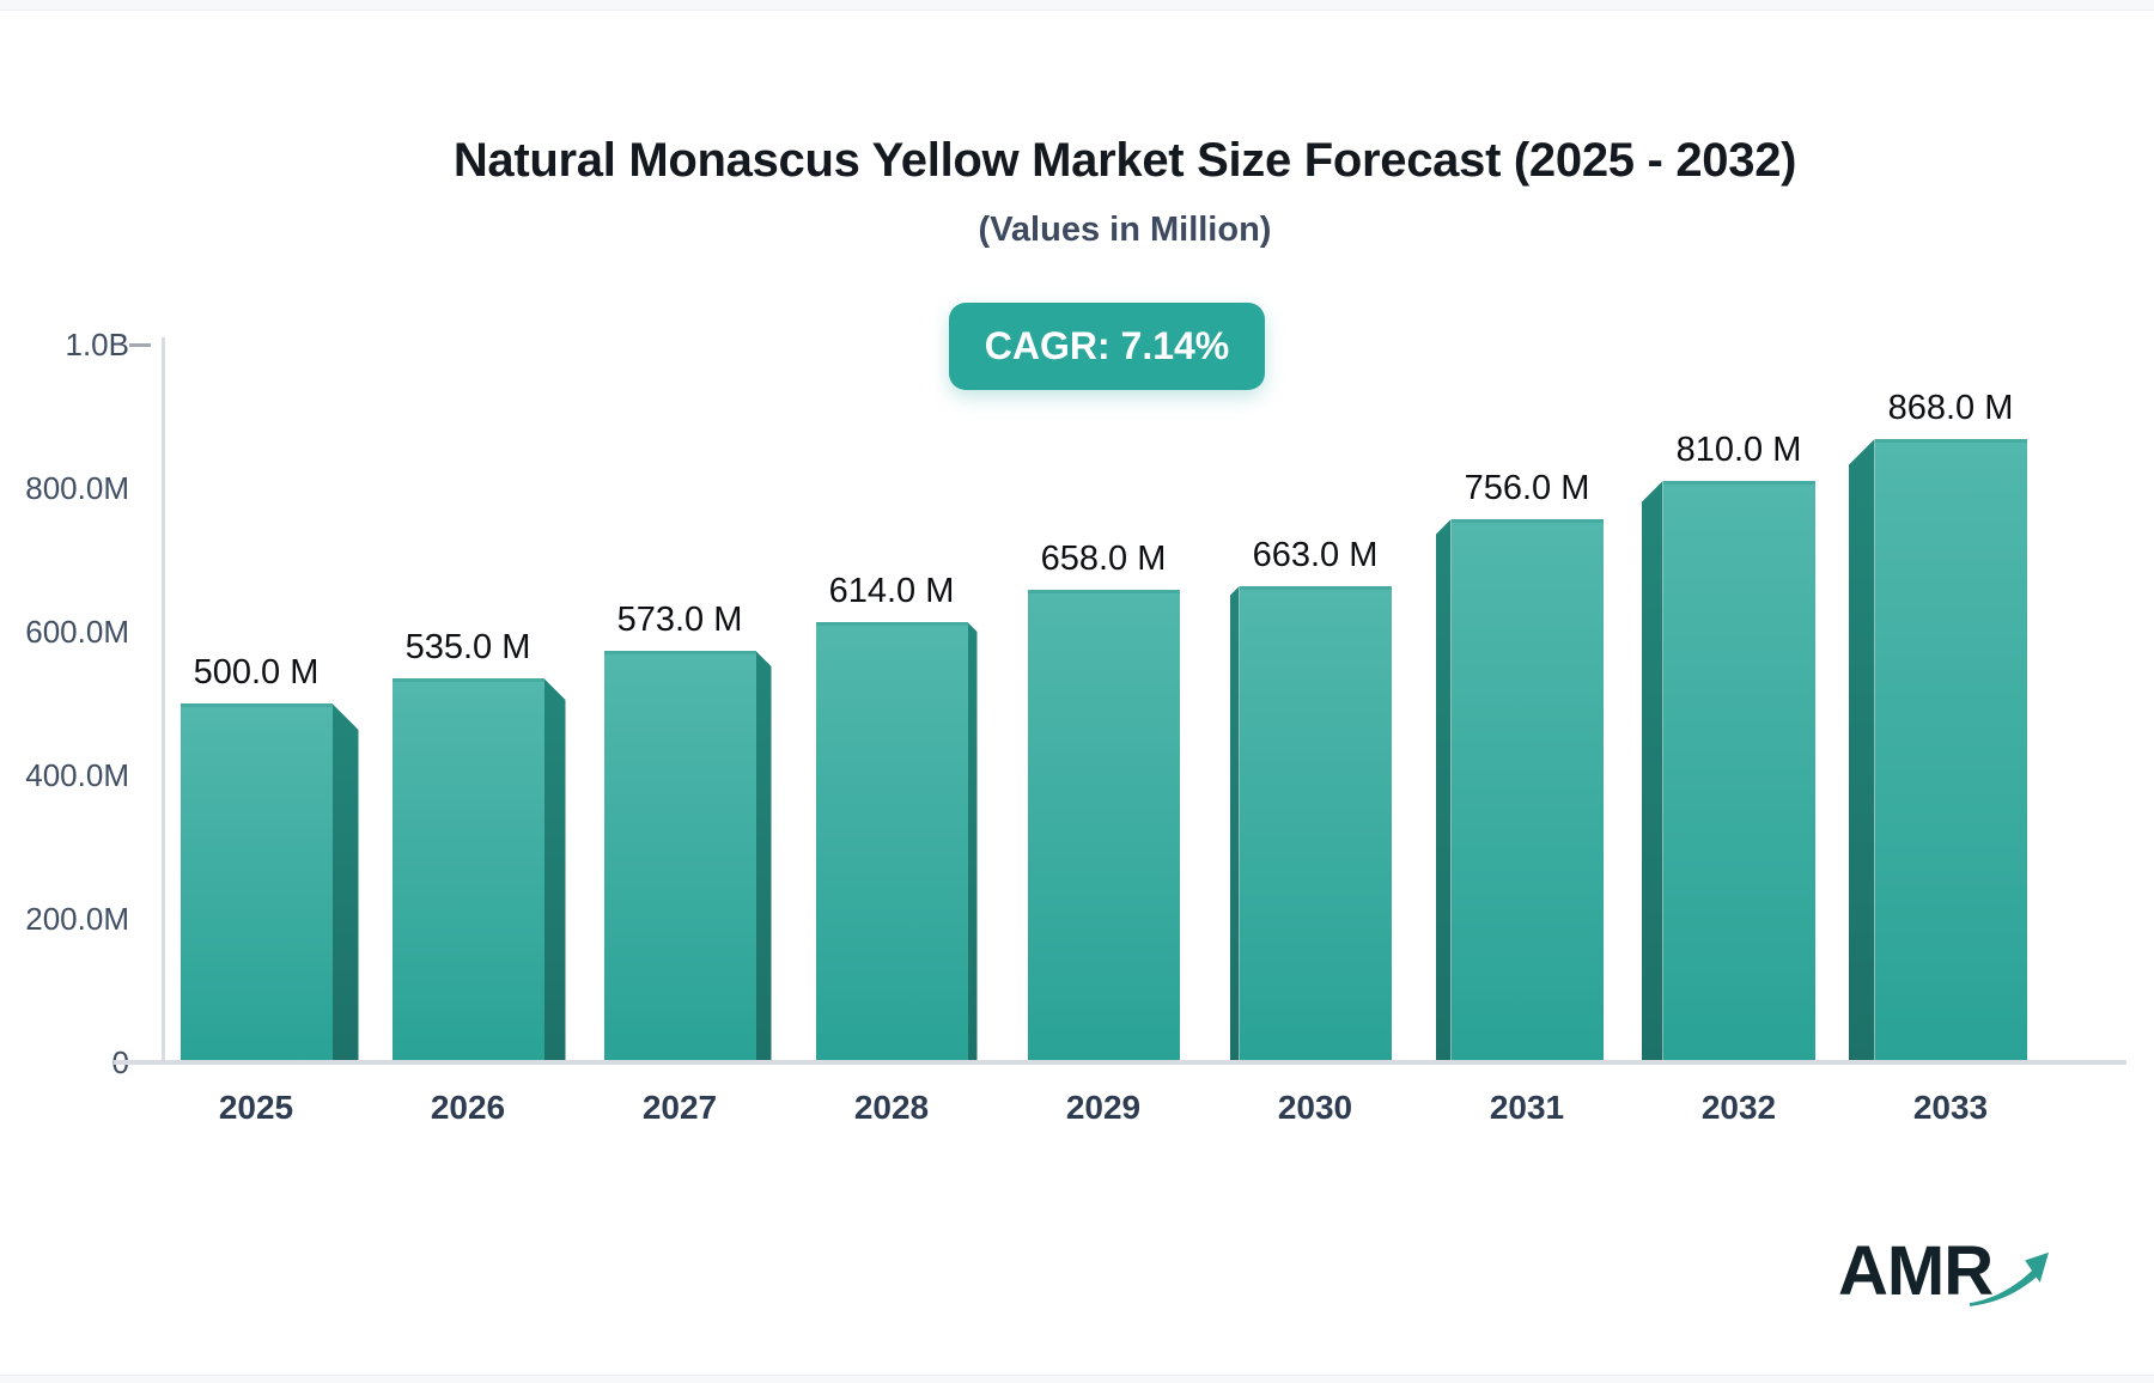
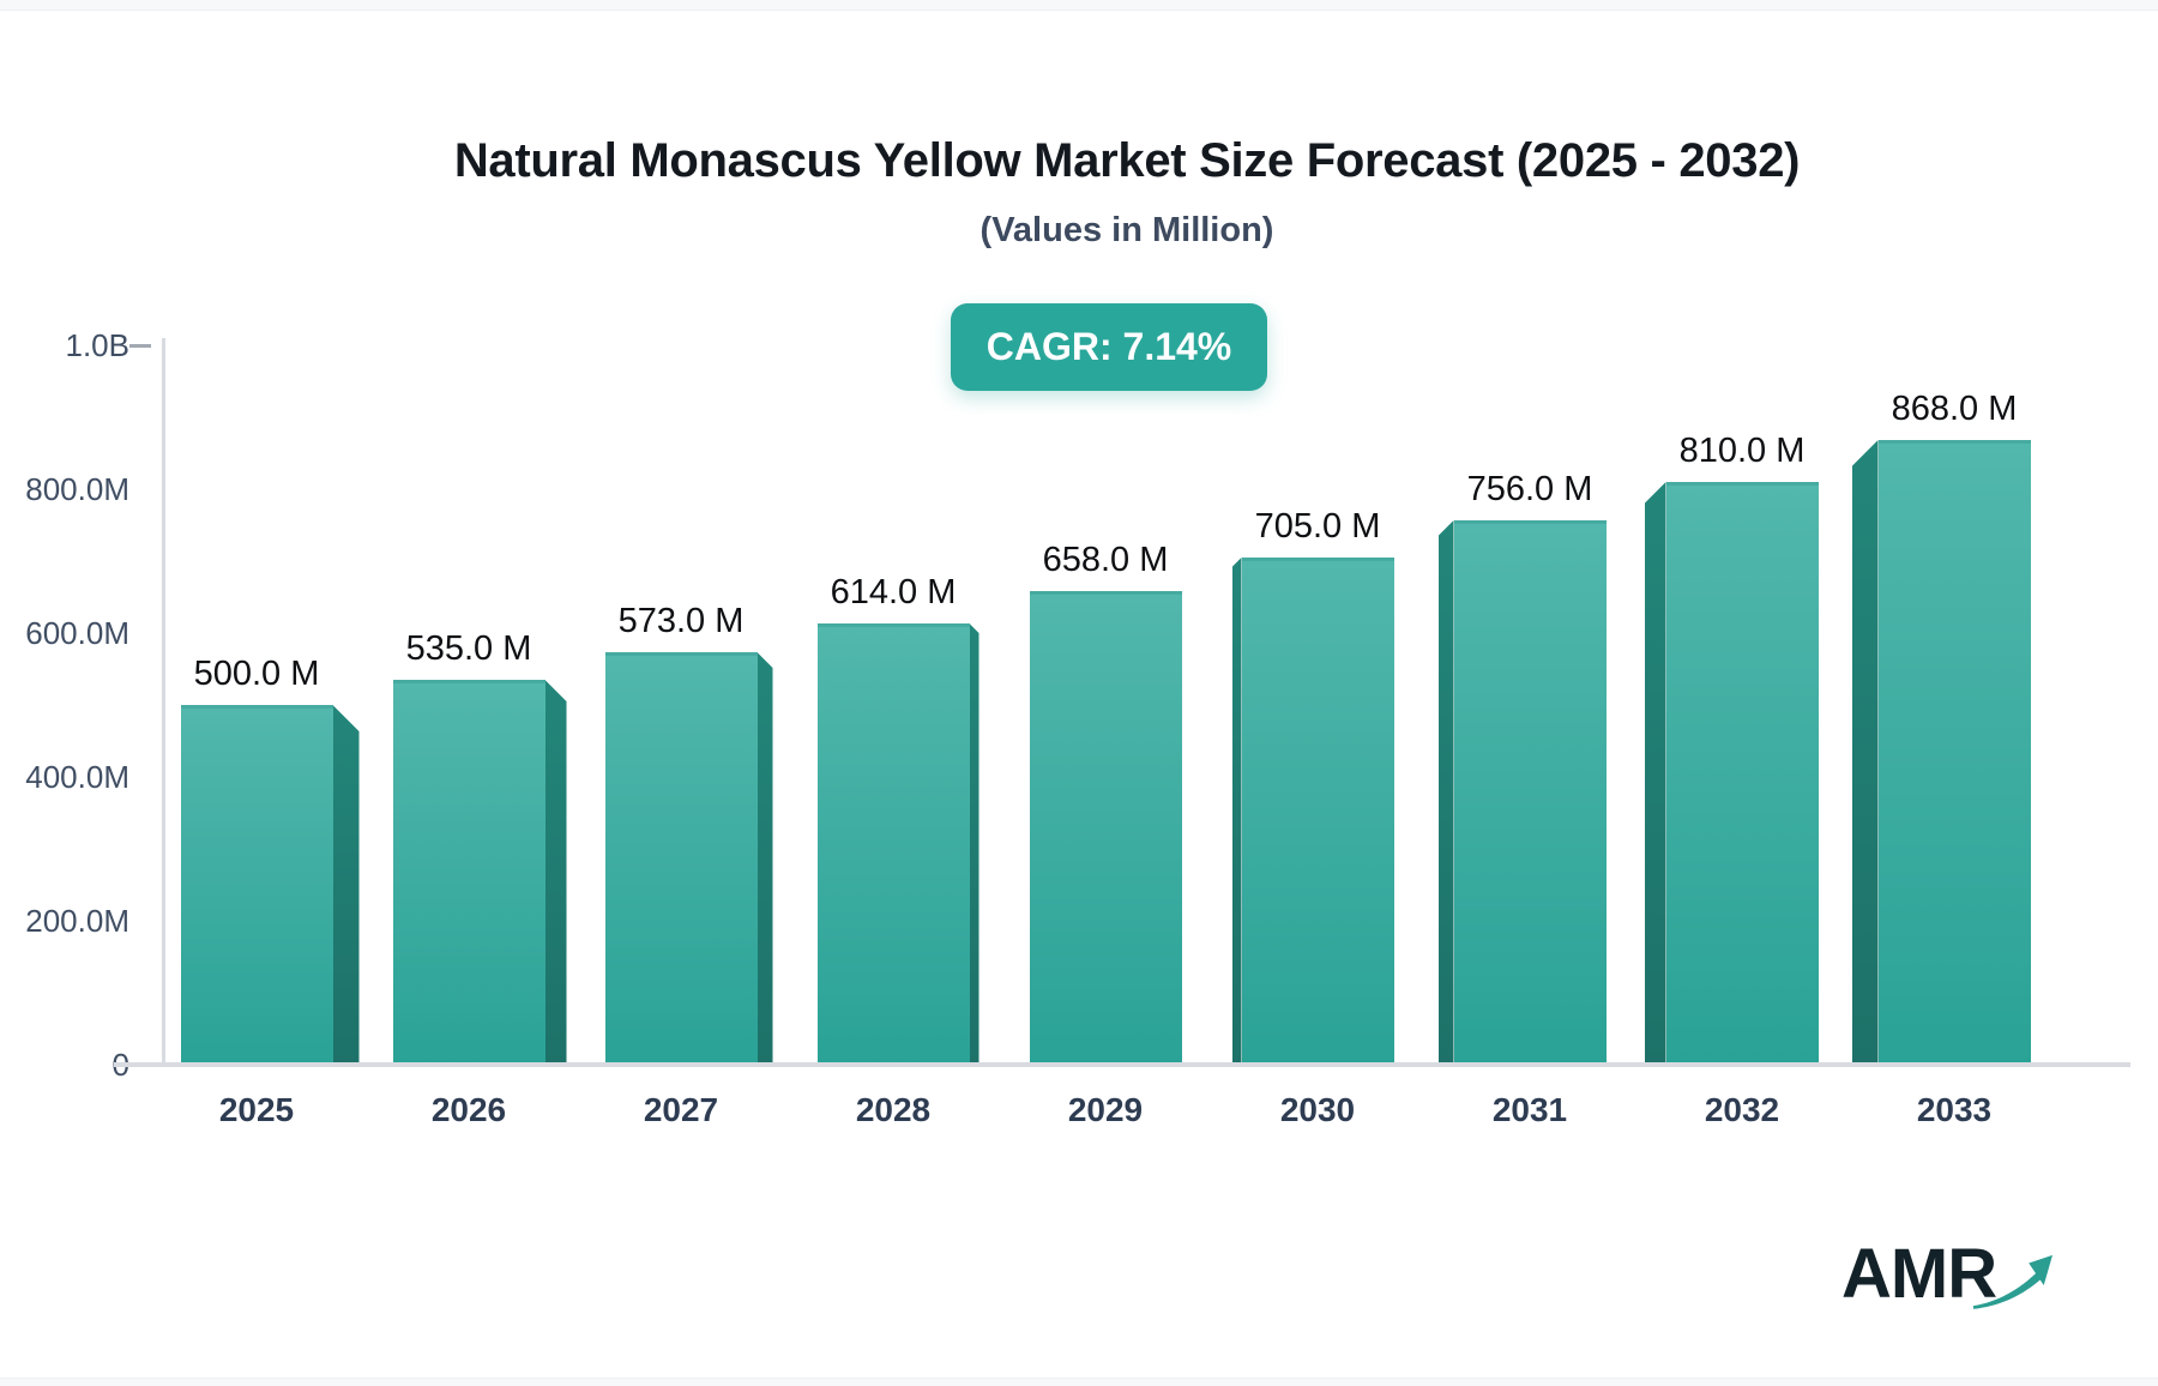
2030: 663.0 -> 705.0
